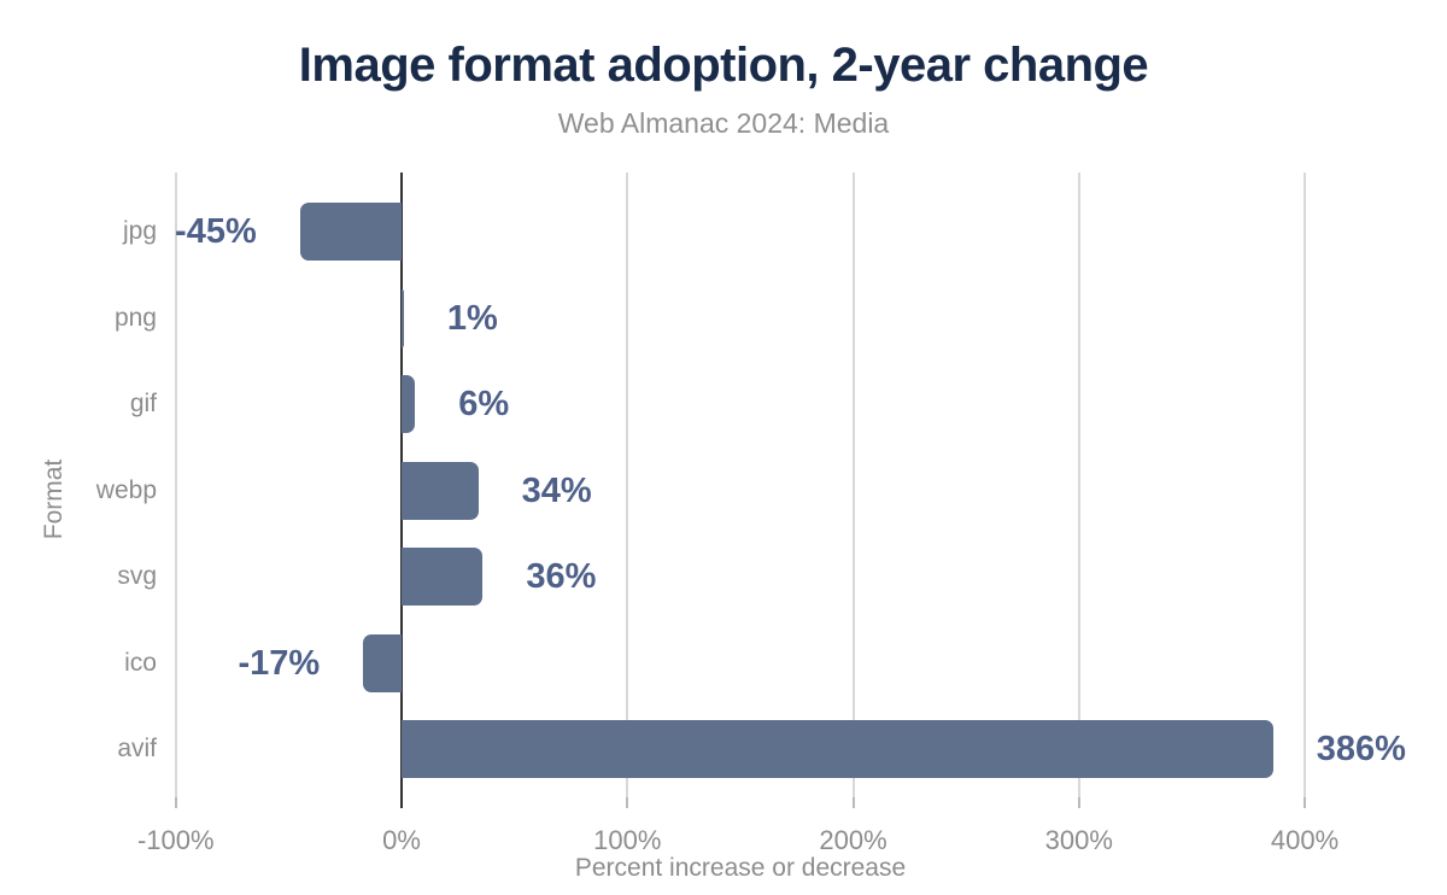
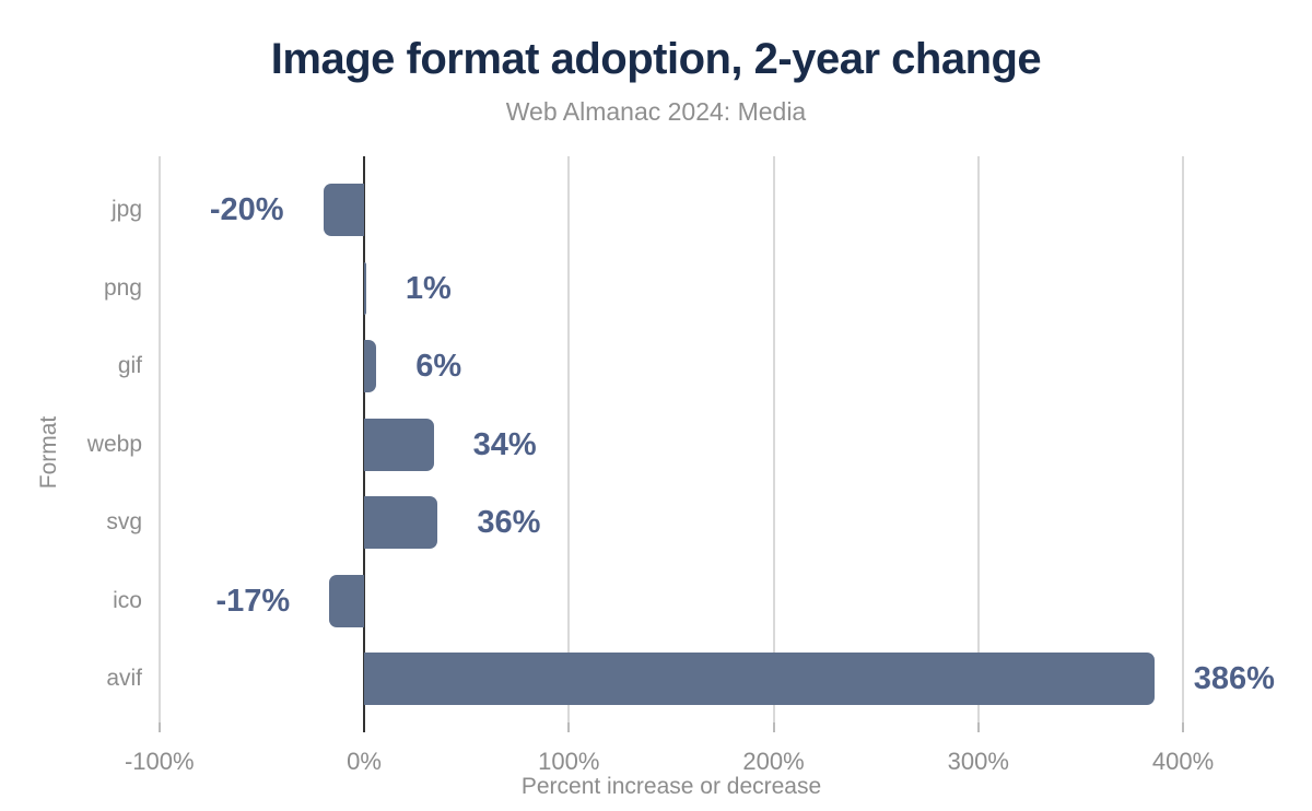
jpg: -45% -> -20%
